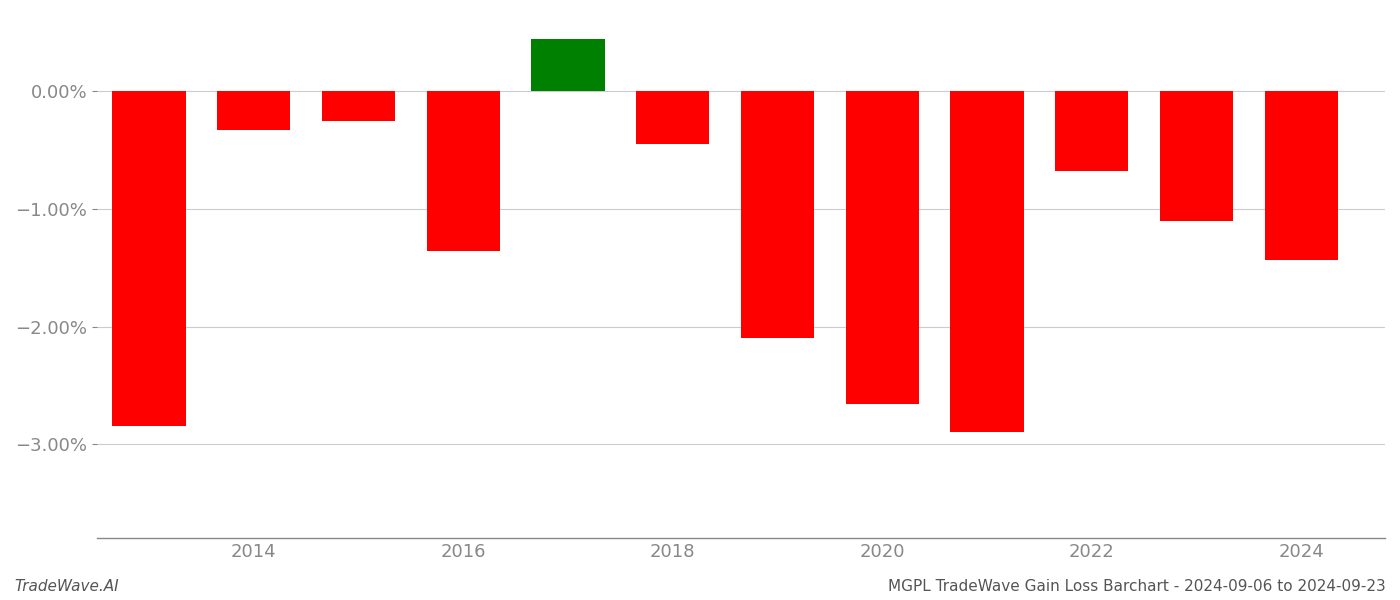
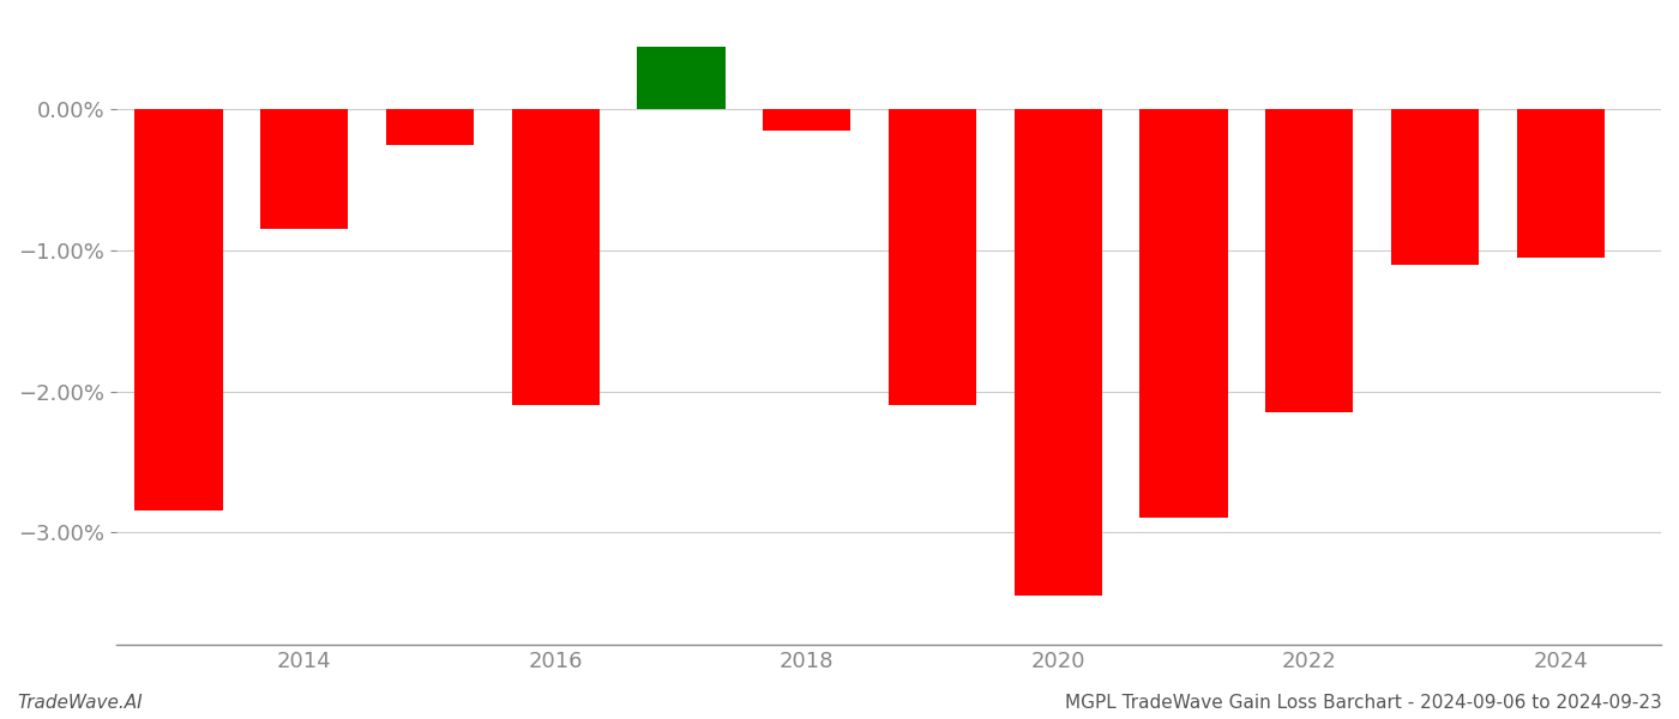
2014: -0.33% -> -0.85%
2016: -1.36% -> -2.10%
2018: -0.45% -> -0.15%
2020: -2.66% -> -3.45%
2022: -0.68% -> -2.15%
2024: -1.43% -> -1.05%
